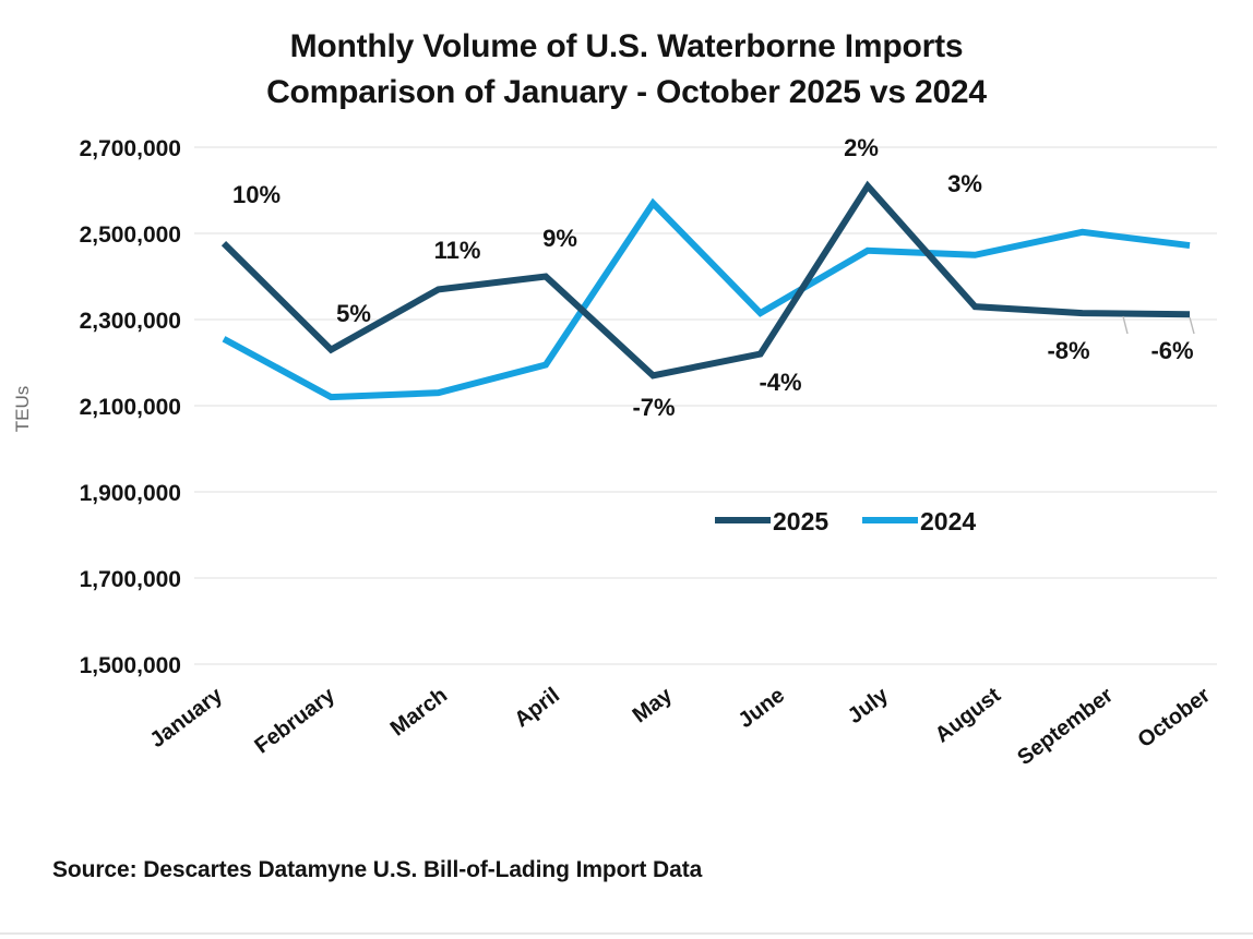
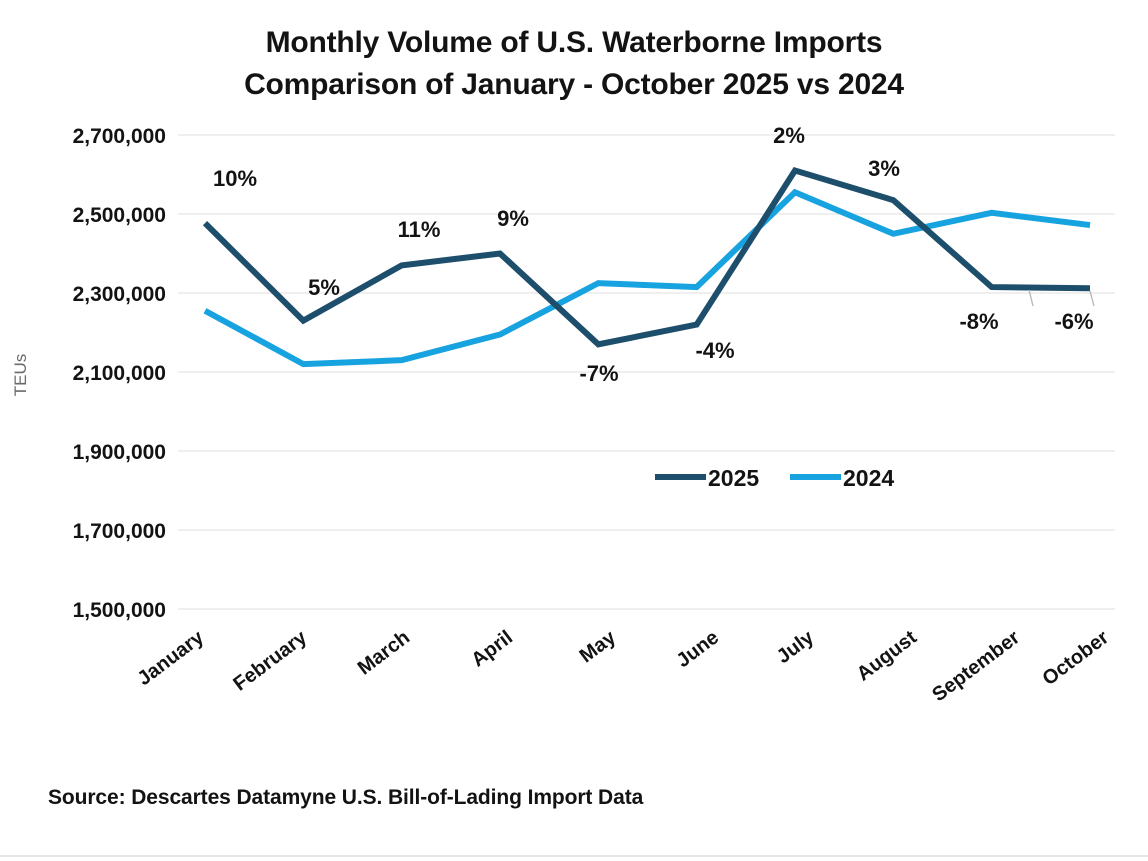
2024/May: 2570000 -> 2320000
2024/July: 2460000 -> 2560000
2025/August: 2330000 -> 2540000
